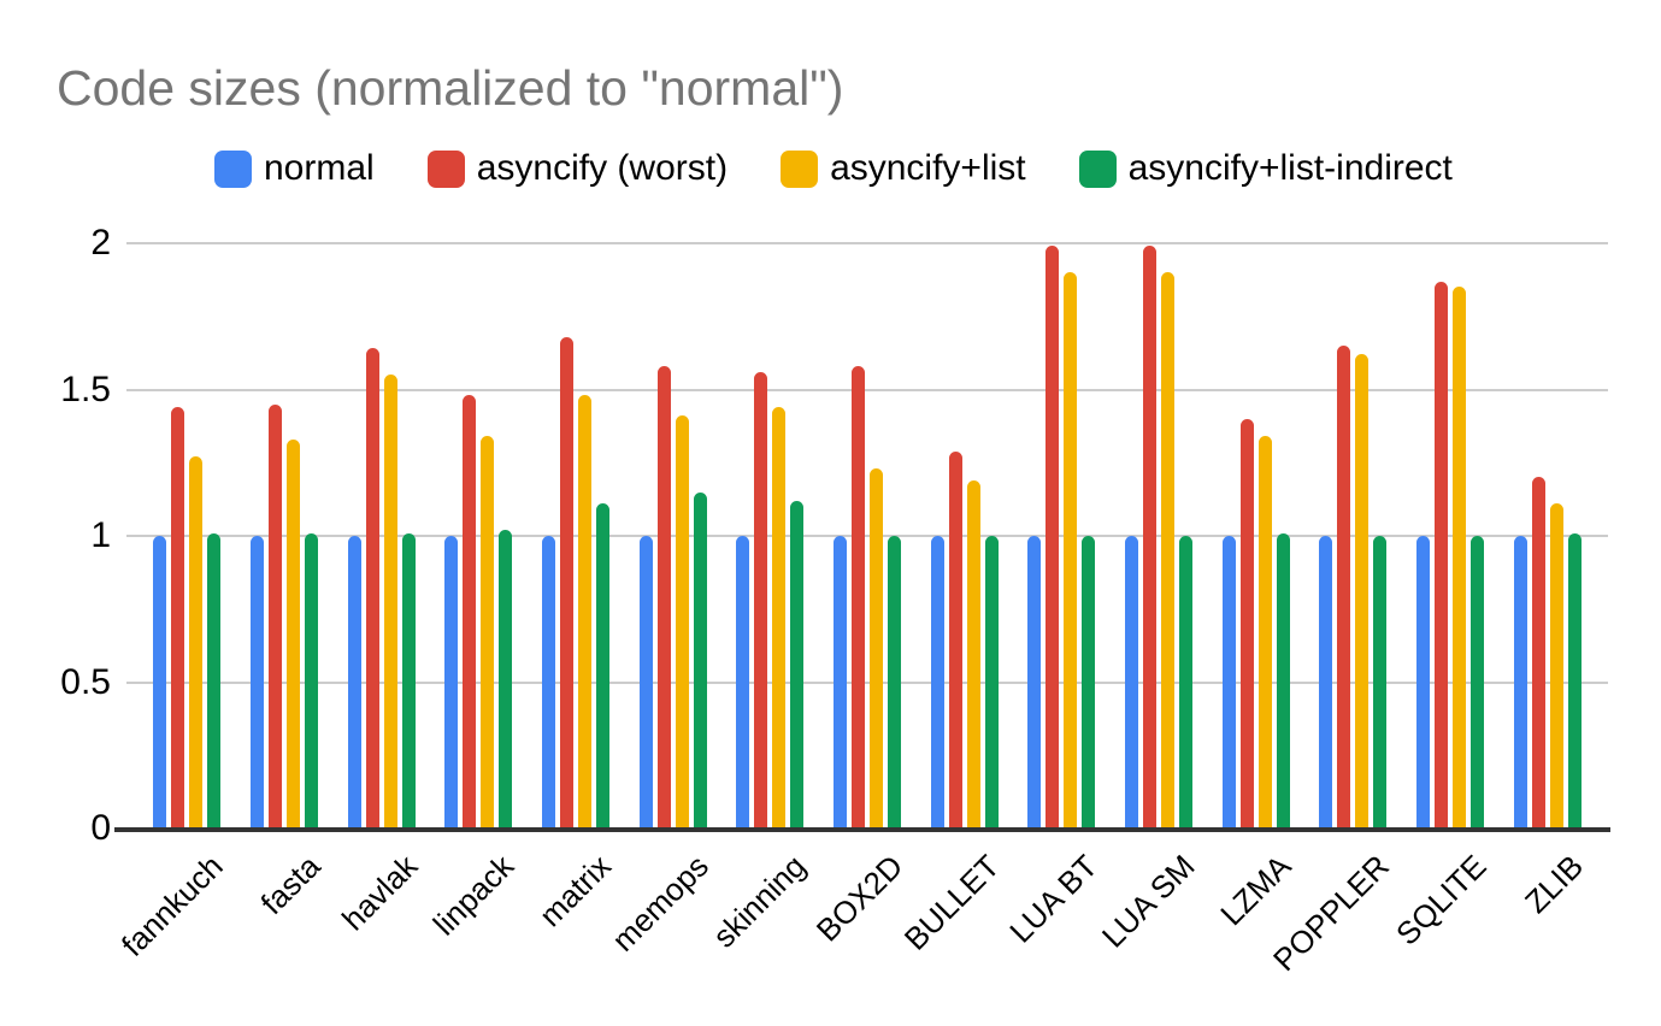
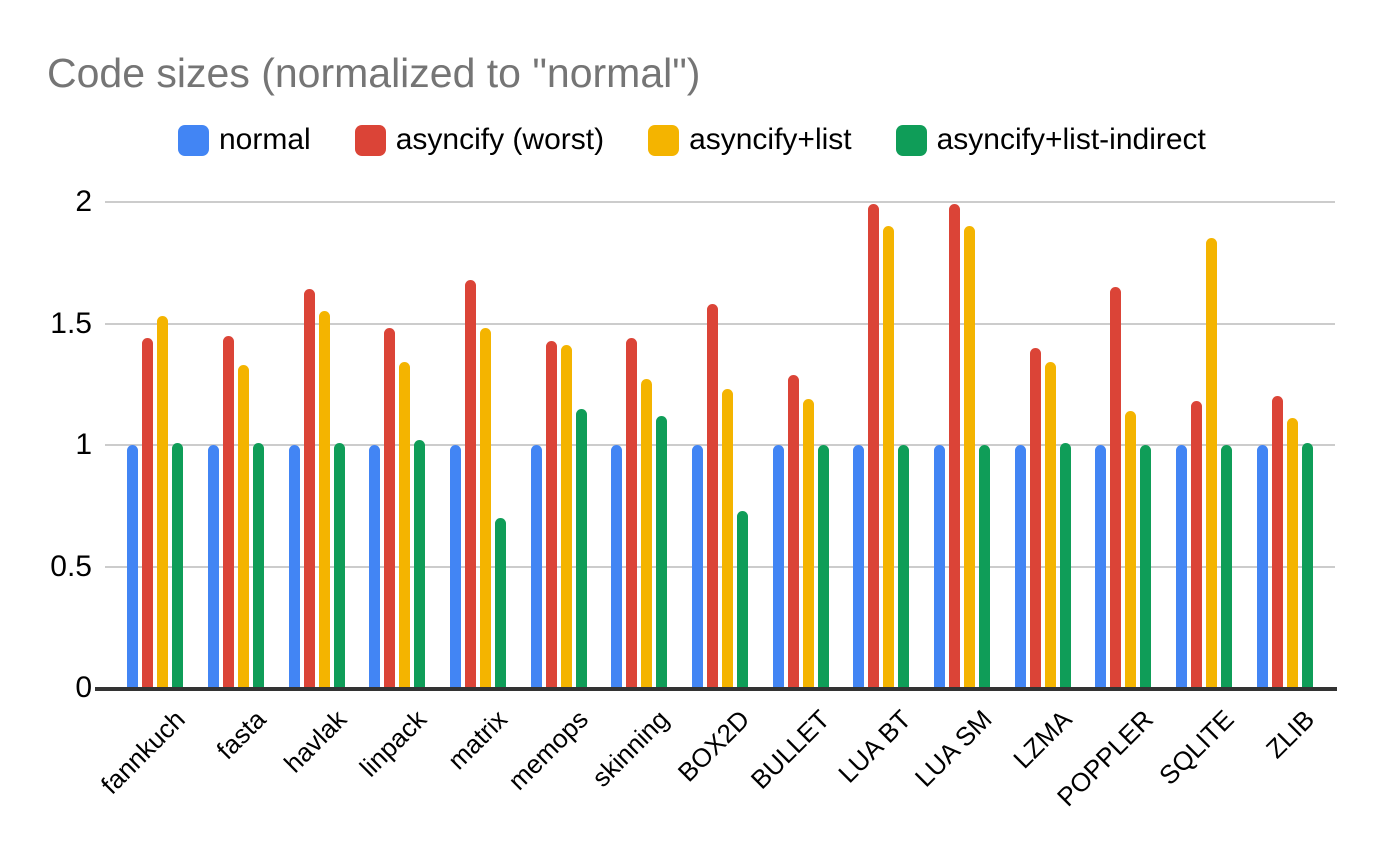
asyncify+list/fannkuch: 1.27 -> 1.53
asyncify+list-indirect/matrix: 1.11 -> 0.70
asyncify (worst)/memops: 1.58 -> 1.43
asyncify (worst)/skinning: 1.56 -> 1.44
asyncify+list/skinning: 1.44 -> 1.27
asyncify+list-indirect/BOX2D: 1.00 -> 0.73
asyncify+list/POPPLER: 1.62 -> 1.14
asyncify (worst)/SQLITE: 1.87 -> 1.18
